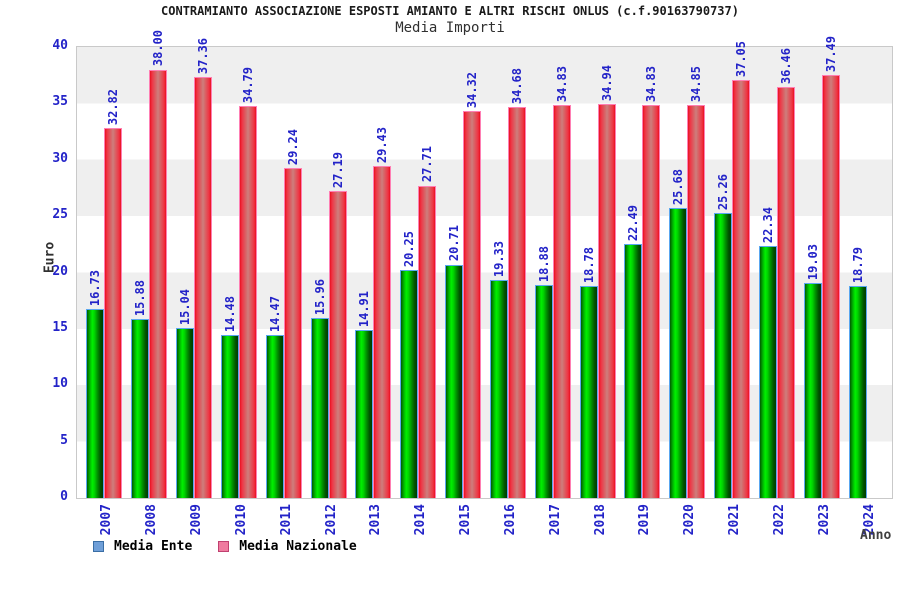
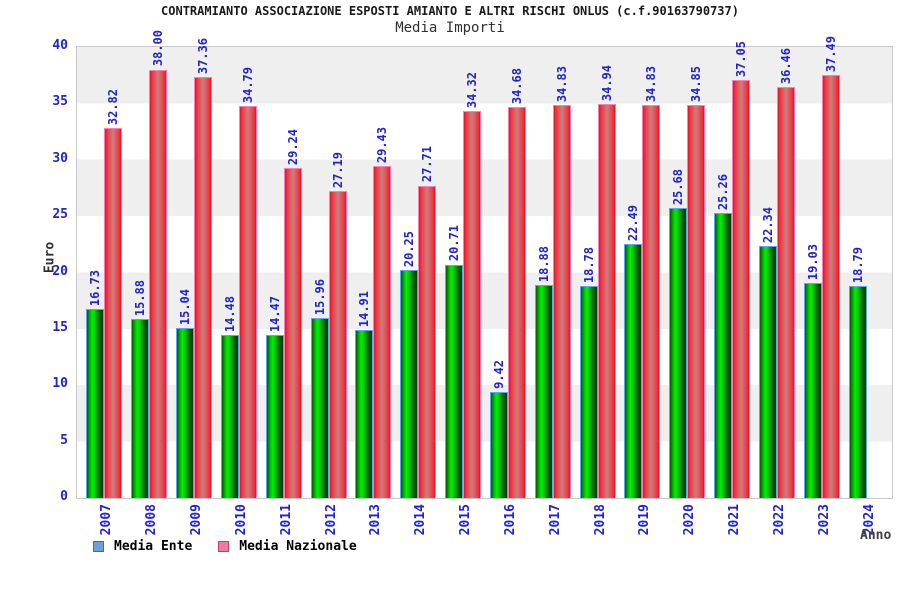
Media Ente/2016: 19.33 -> 9.42
